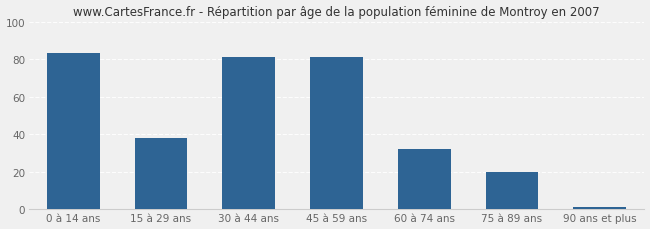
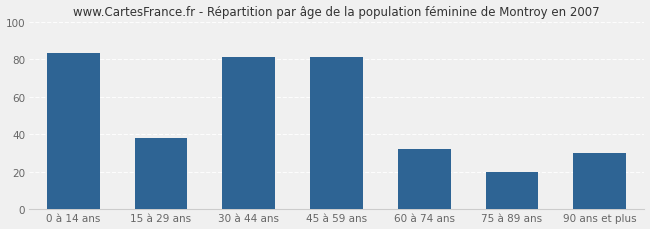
90 ans et plus: 1 -> 30
